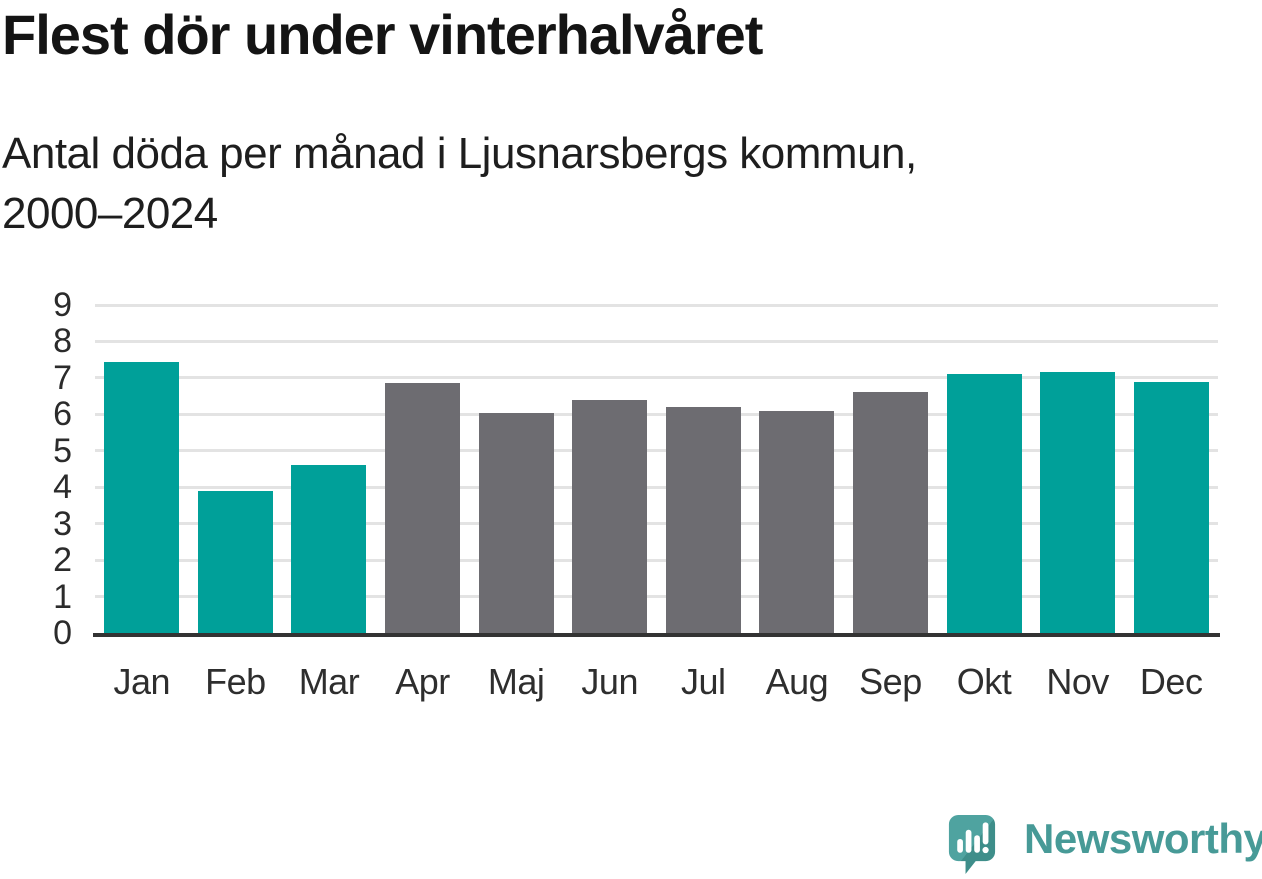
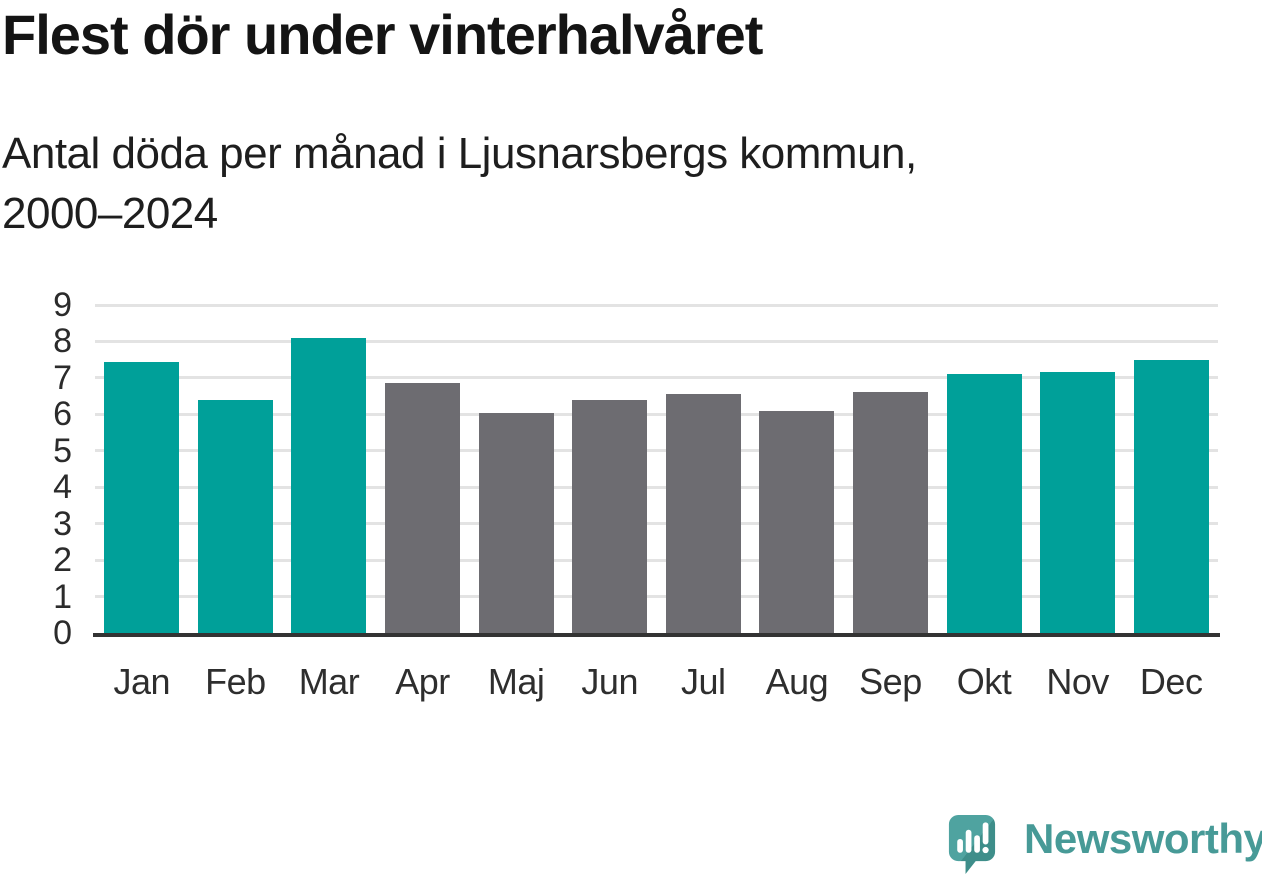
Feb: 3.9 -> 6.4
Mar: 4.6 -> 8.1
Jul: 6.2 -> 6.5
Dec: 6.9 -> 7.5
